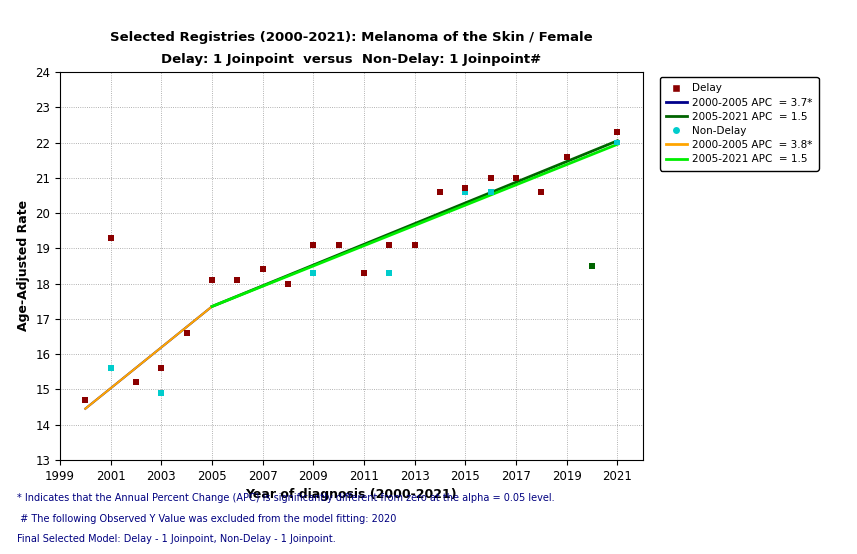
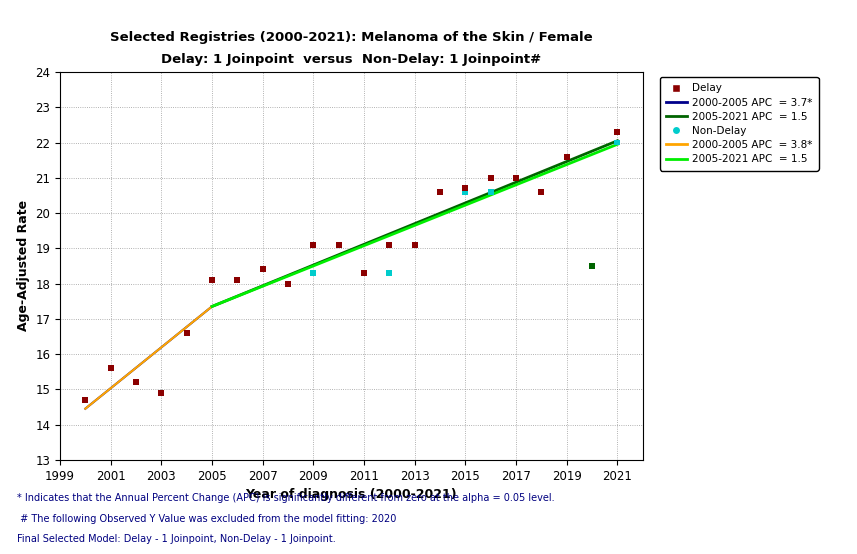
Delay/2001: 19.3 -> 15.6
Delay/2003: 15.6 -> 14.9
